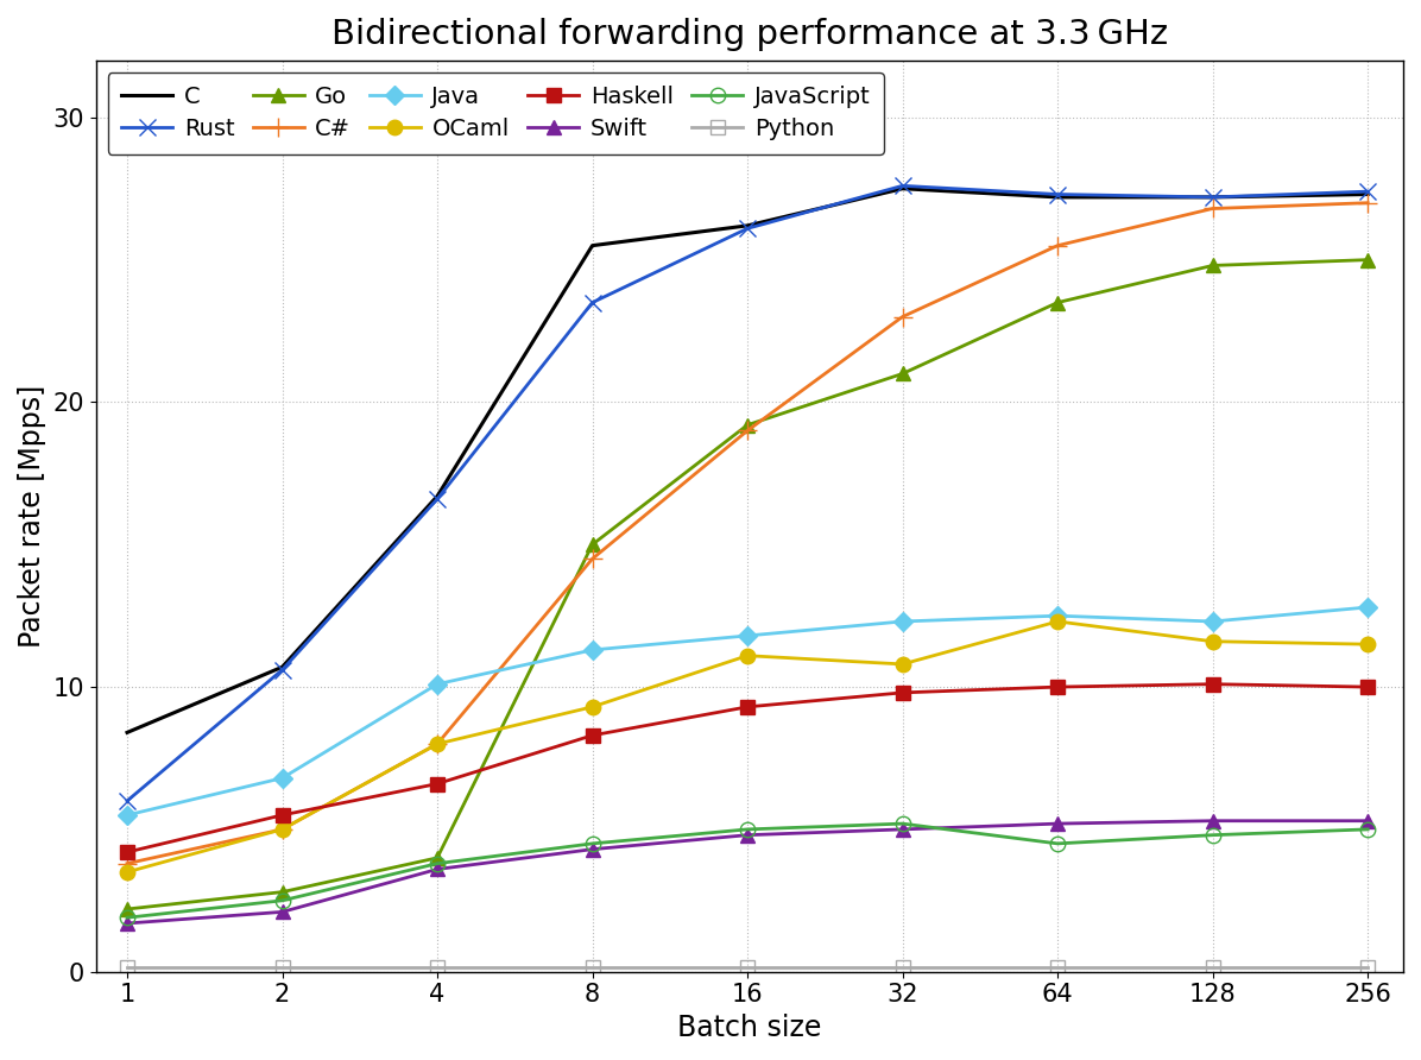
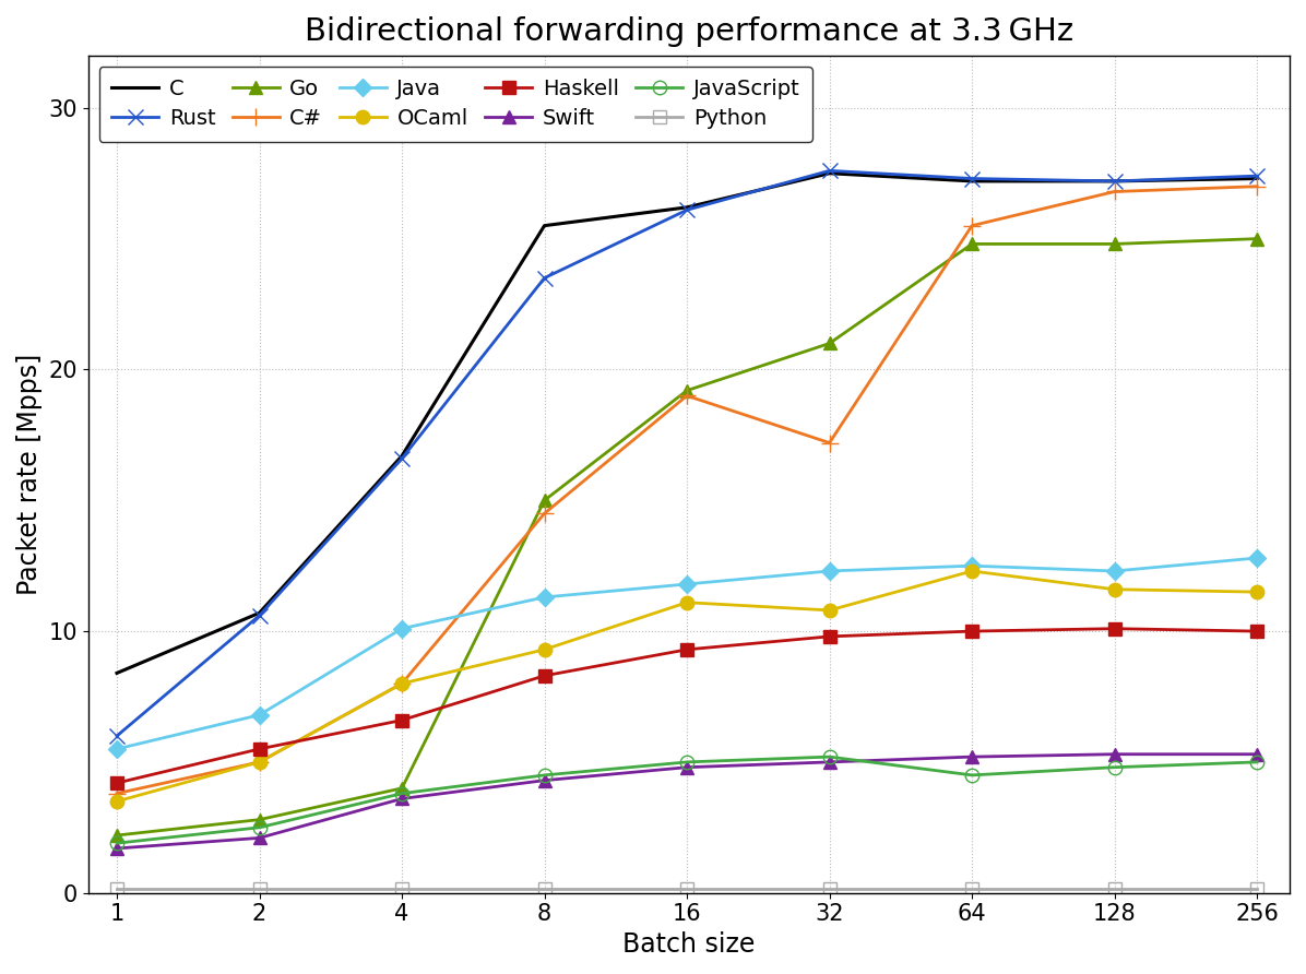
C#/32: 23.0 -> 17.2
Go/64: 23.5 -> 24.8
